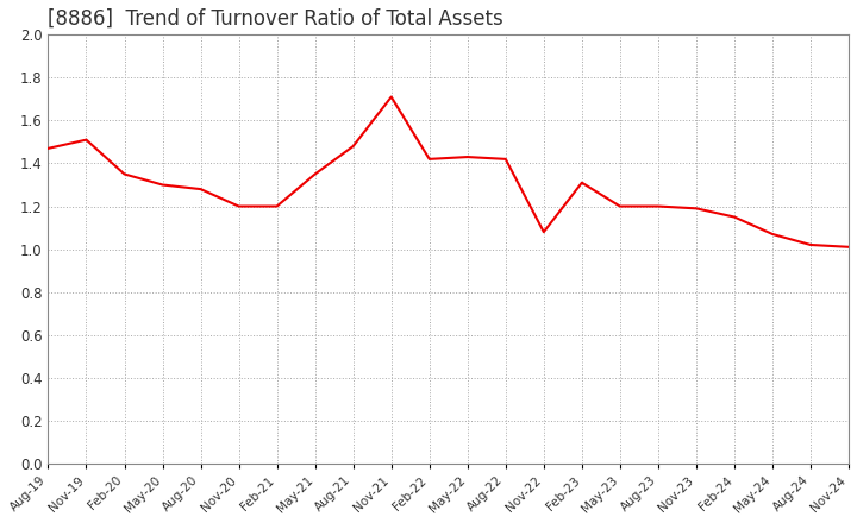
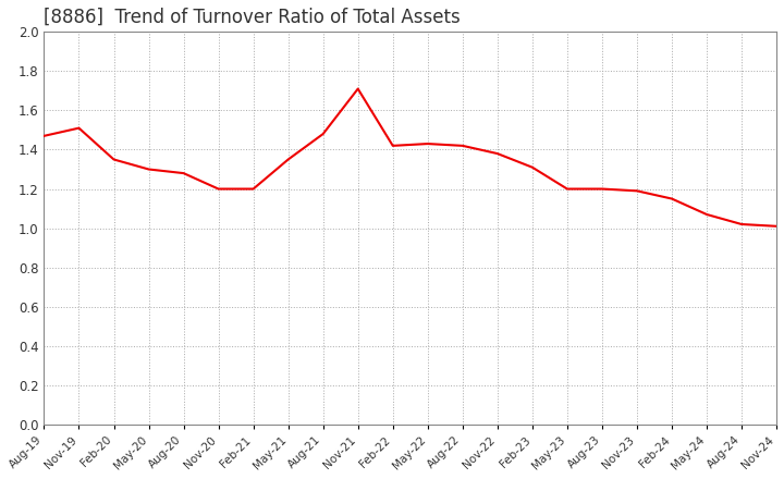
Nov-22: 1.08 -> 1.38
